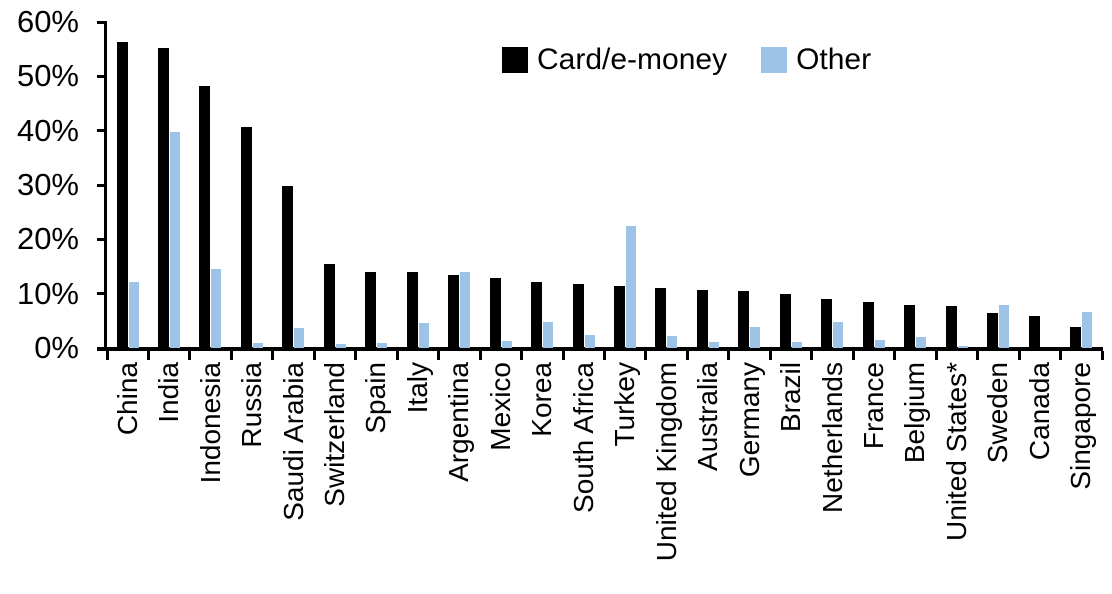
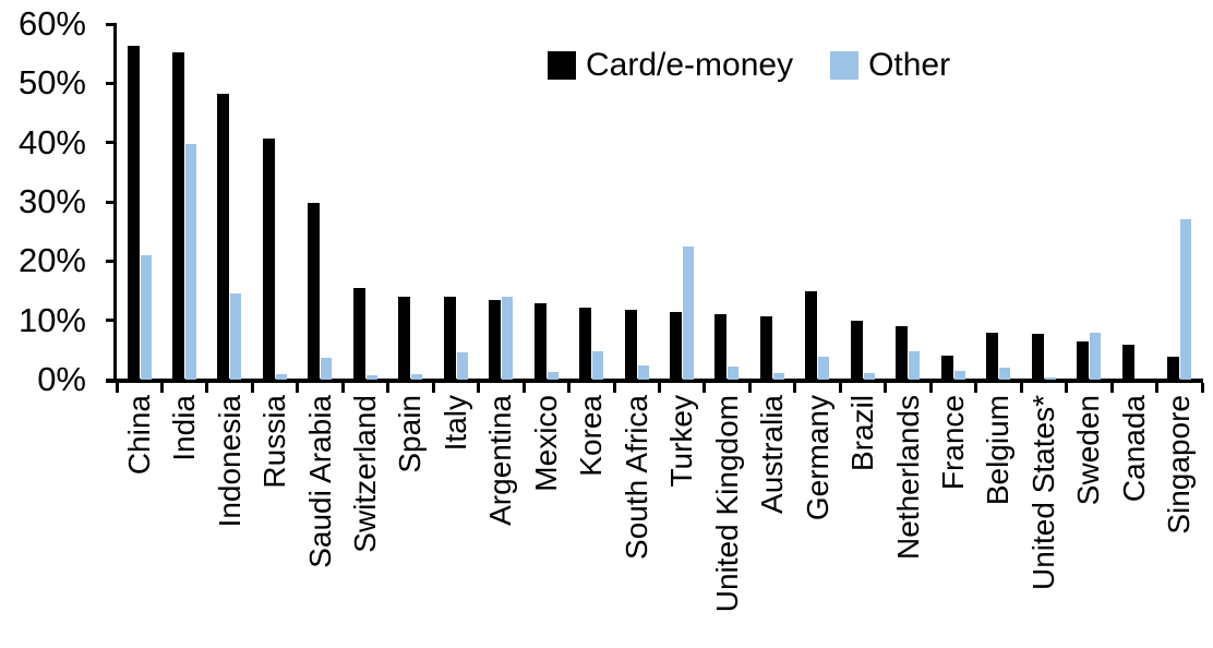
Other/China: 12% -> 21%
Card/e-money/Germany: 10% -> 15%
Card/e-money/France: 8% -> 4%
Other/Singapore: 7% -> 27%
